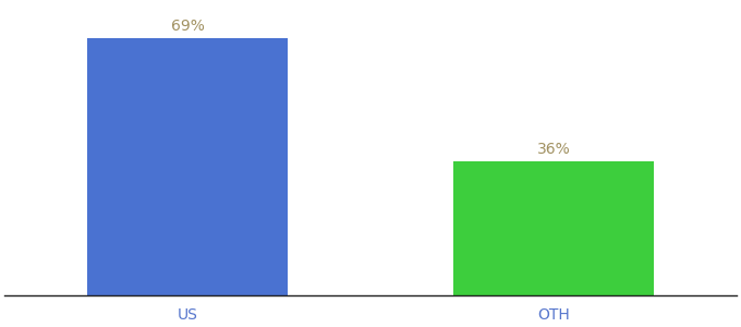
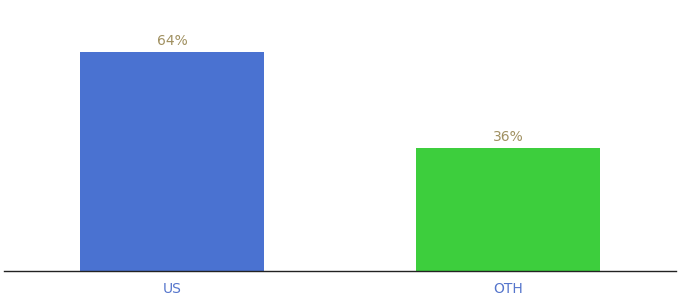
US: 69% -> 64%
